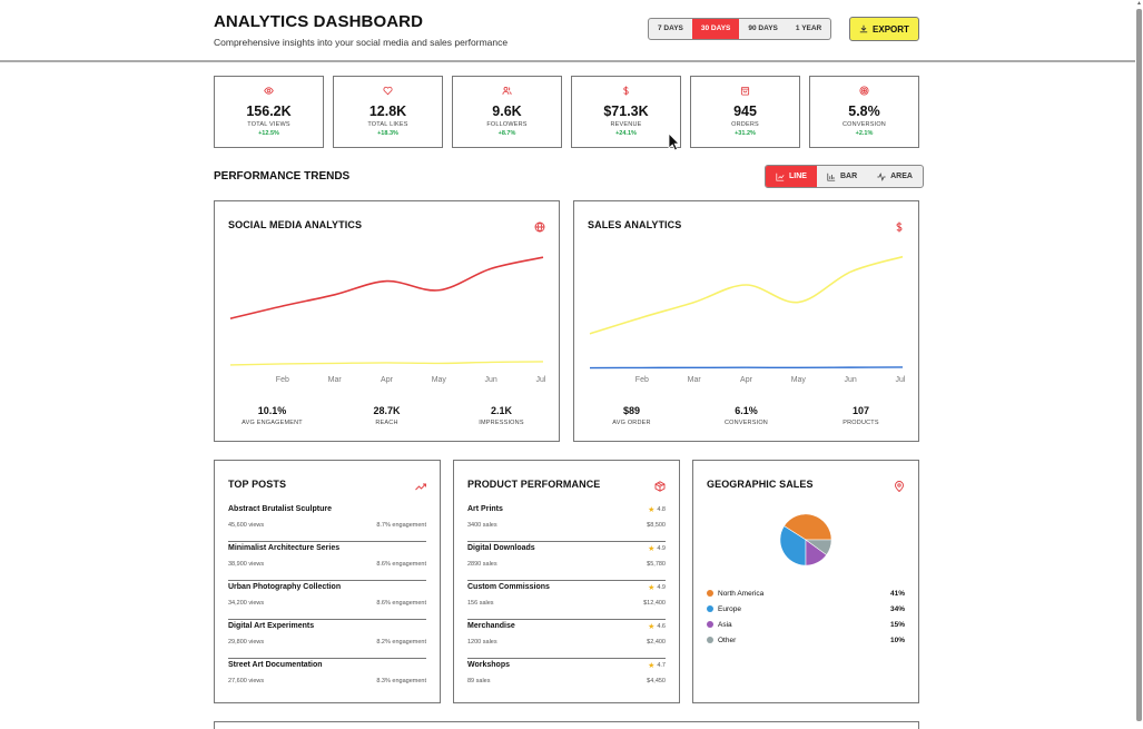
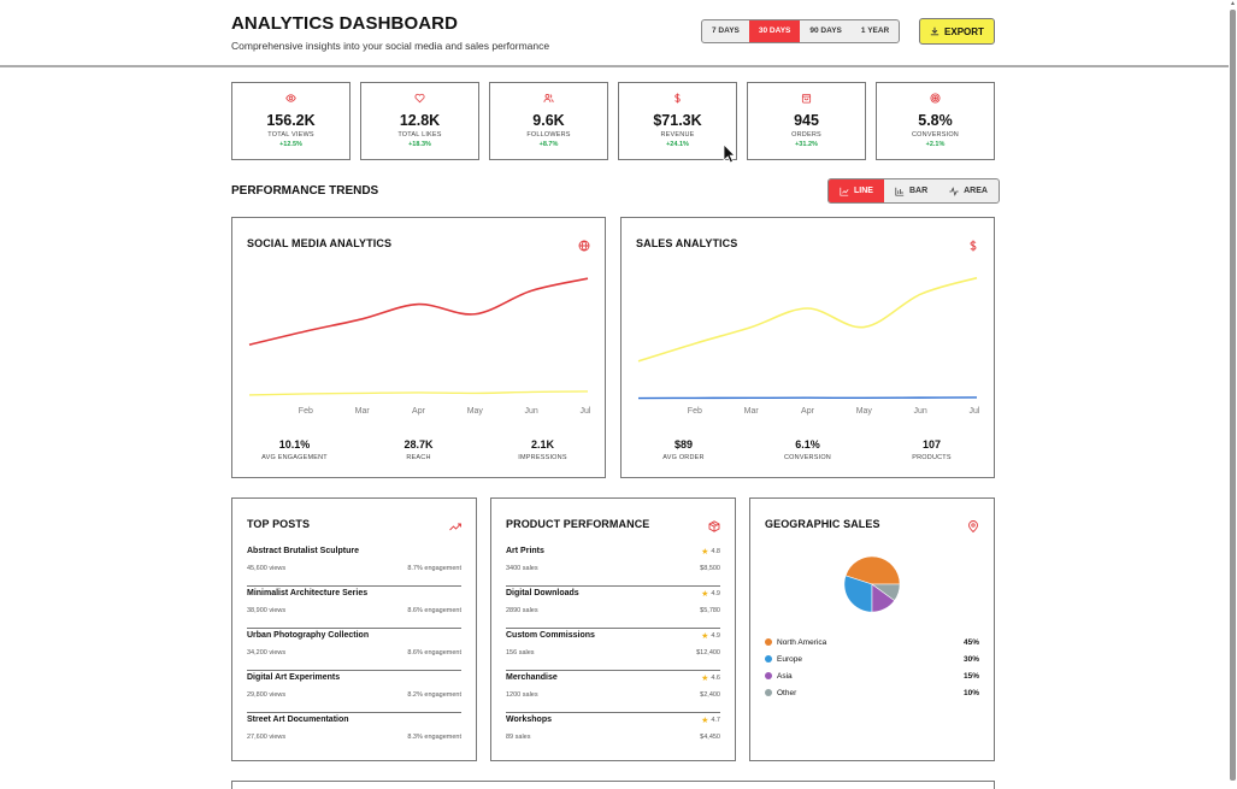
GEOGRAPHIC SALES/North America: 41% -> 45%
GEOGRAPHIC SALES/Europe: 34% -> 30%
